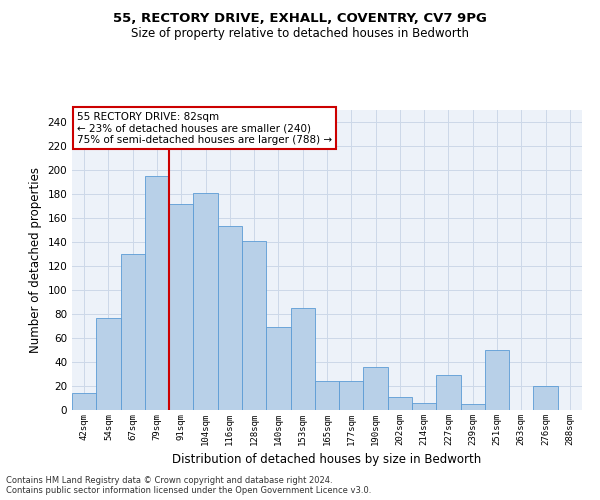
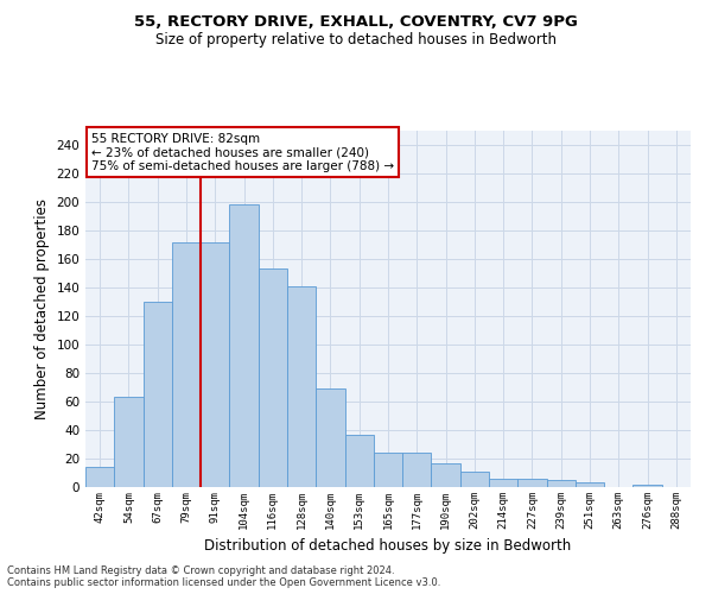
54sqm: 77 -> 63
79sqm: 195 -> 172
104sqm: 181 -> 198
153sqm: 85 -> 37
190sqm: 36 -> 17
227sqm: 29 -> 6
251sqm: 50 -> 3
276sqm: 20 -> 2
